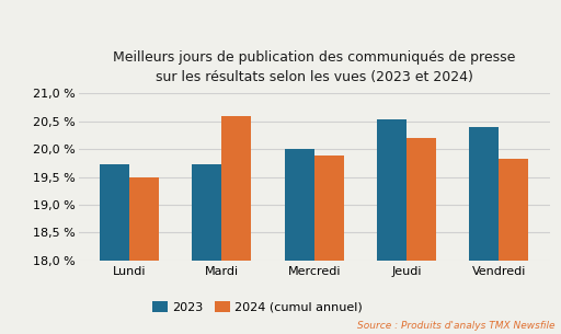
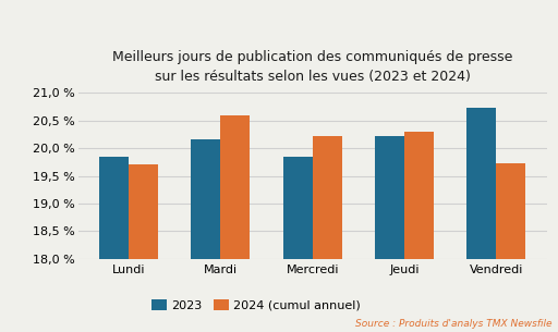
2023/Lundi: 19,72 % -> 19,84 %
2024 (cumul annuel)/Lundi: 19,50 % -> 19,70 %
2023/Mardi: 19,72 % -> 20,16 %
2023/Mercredi: 20,00 % -> 19,84 %
2024 (cumul annuel)/Mercredi: 19,88 % -> 20,22 %
2023/Jeudi: 20,53 % -> 20,22 %
2024 (cumul annuel)/Jeudi: 20,20 % -> 20,30 %
2023/Vendredi: 20,40 % -> 20,74 %
2024 (cumul annuel)/Vendredi: 19,83 % -> 19,72 %
